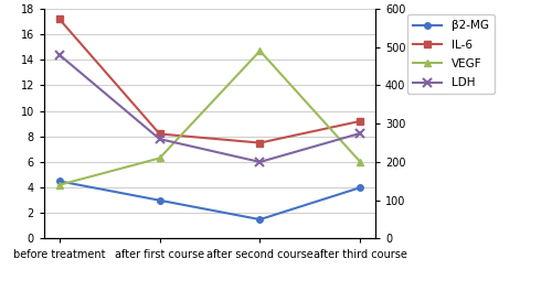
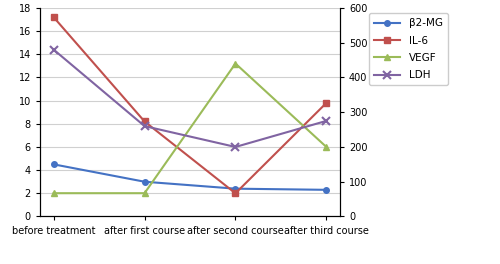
VEGF/before treatment: 140 -> 67
VEGF/after first course: 210 -> 67
β2-MG/after second course: 1.5 -> 2.4
IL-6/after second course: 7.5 -> 2.0
VEGF/after second course: 490 -> 440
β2-MG/after third course: 4.0 -> 2.3
IL-6/after third course: 9.2 -> 9.8
